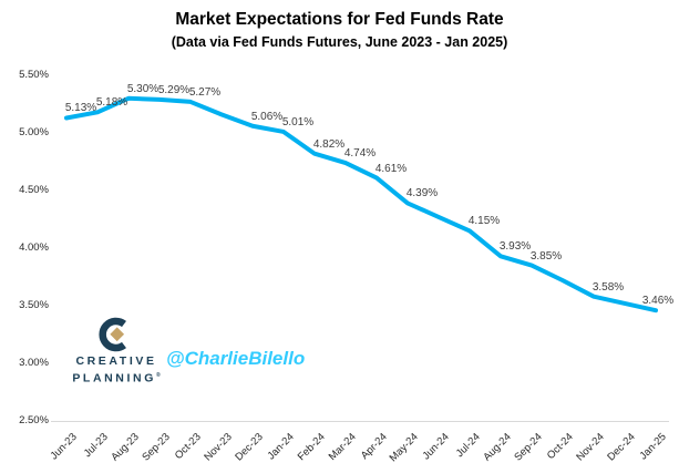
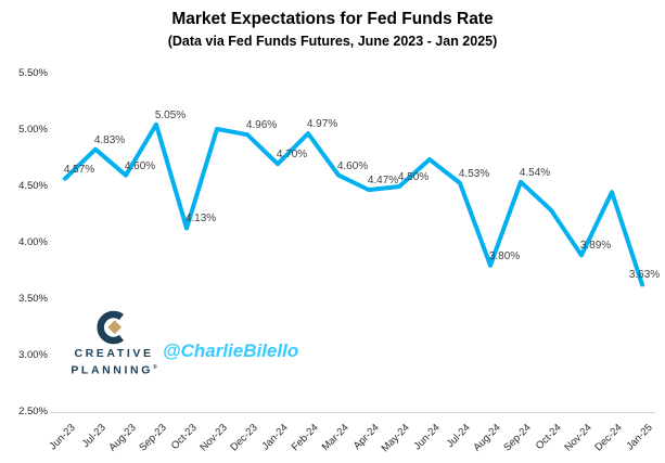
Jun-23: 5.13% -> 4.57%
Jul-23: 5.18% -> 4.83%
Aug-23: 5.30% -> 4.60%
Sep-23: 5.29% -> 5.05%
Oct-23: 5.27% -> 4.13%
Nov-23: 5.16% -> 5.01%
Dec-23: 5.06% -> 4.96%
Jan-24: 5.01% -> 4.70%
Feb-24: 4.82% -> 4.97%
Mar-24: 4.74% -> 4.60%
Apr-24: 4.61% -> 4.47%
May-24: 4.39% -> 4.50%
Jun-24: 4.27% -> 4.74%
Jul-24: 4.15% -> 4.53%
Aug-24: 3.93% -> 3.80%
Sep-24: 3.85% -> 4.54%
Oct-24: 3.72% -> 4.29%
Nov-24: 3.58% -> 3.89%
Dec-24: 3.52% -> 4.45%
Jan-25: 3.46% -> 3.63%
